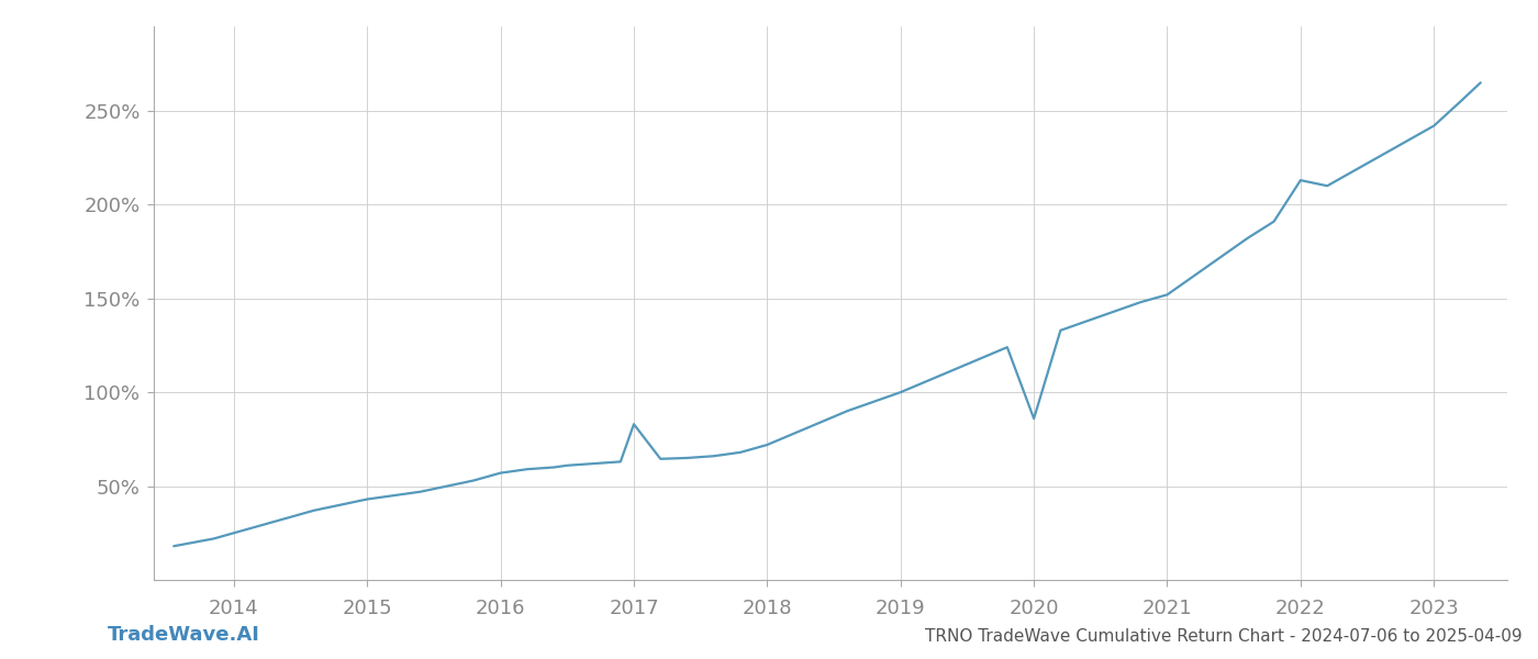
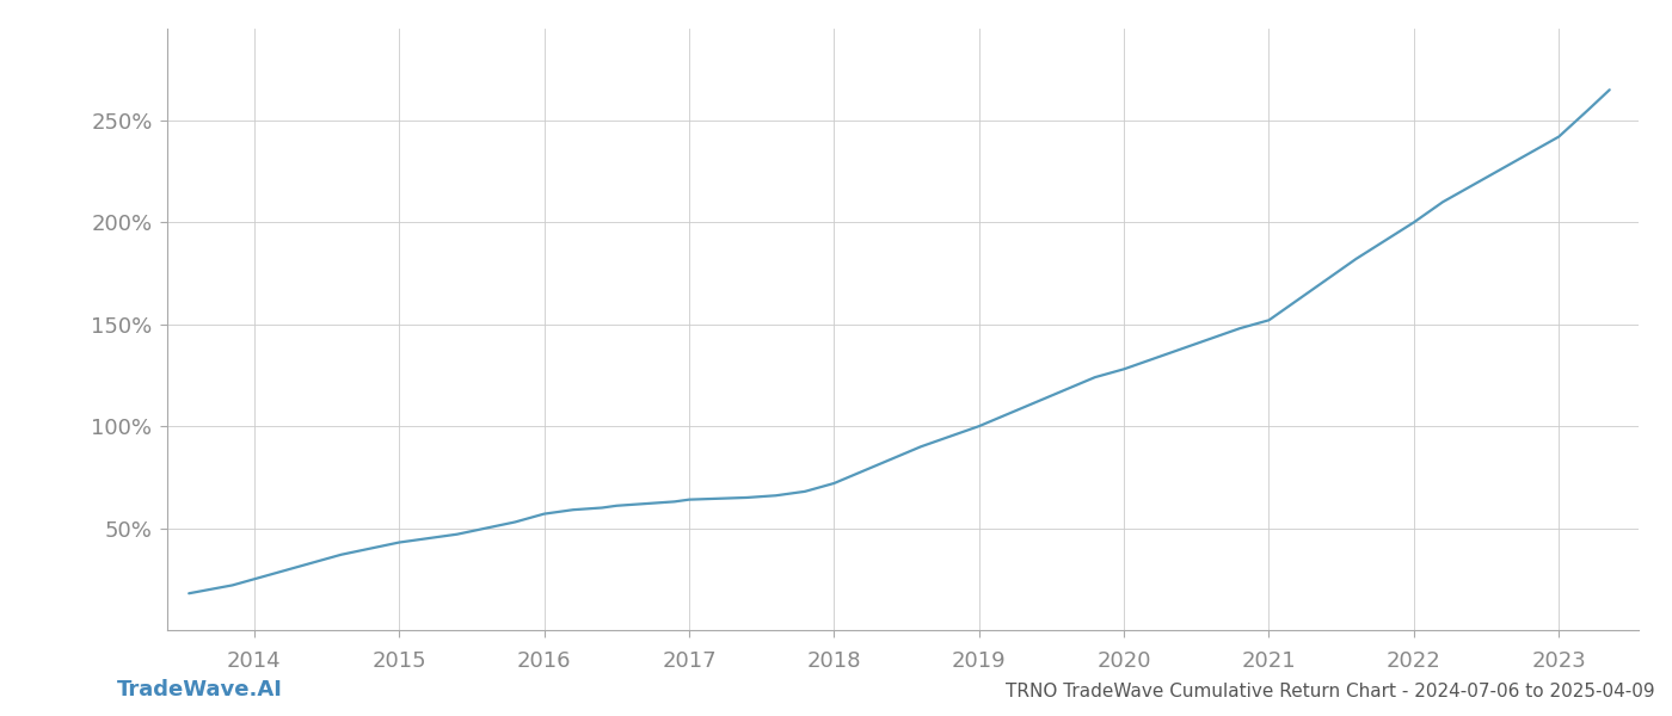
2017: 83% -> 64%
2020: 86% -> 128%
2022: 213% -> 200%
